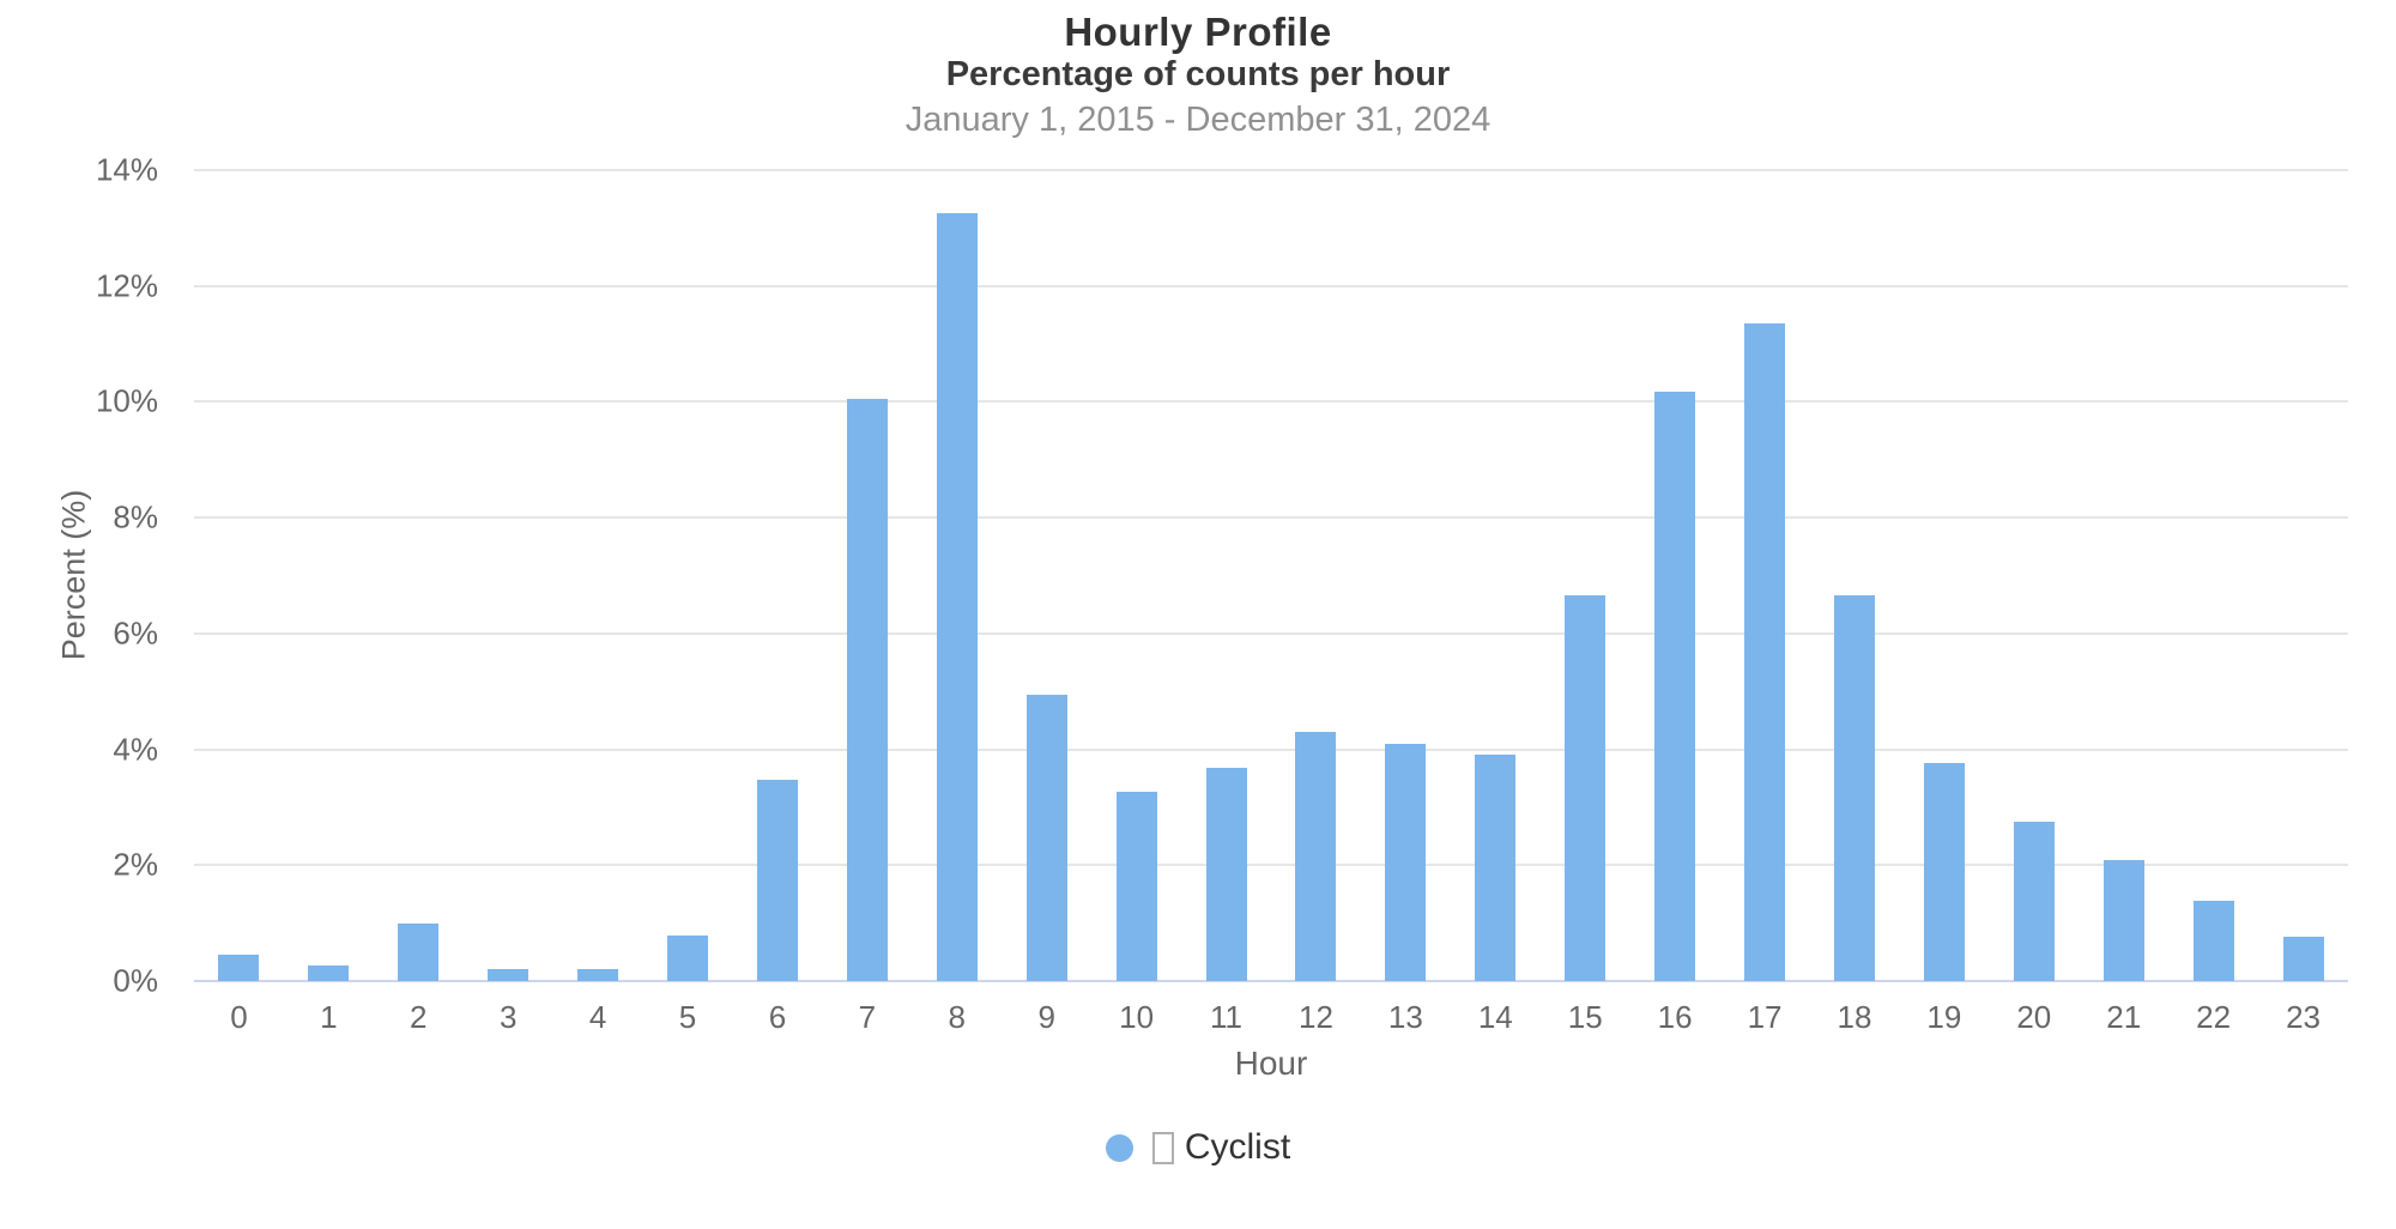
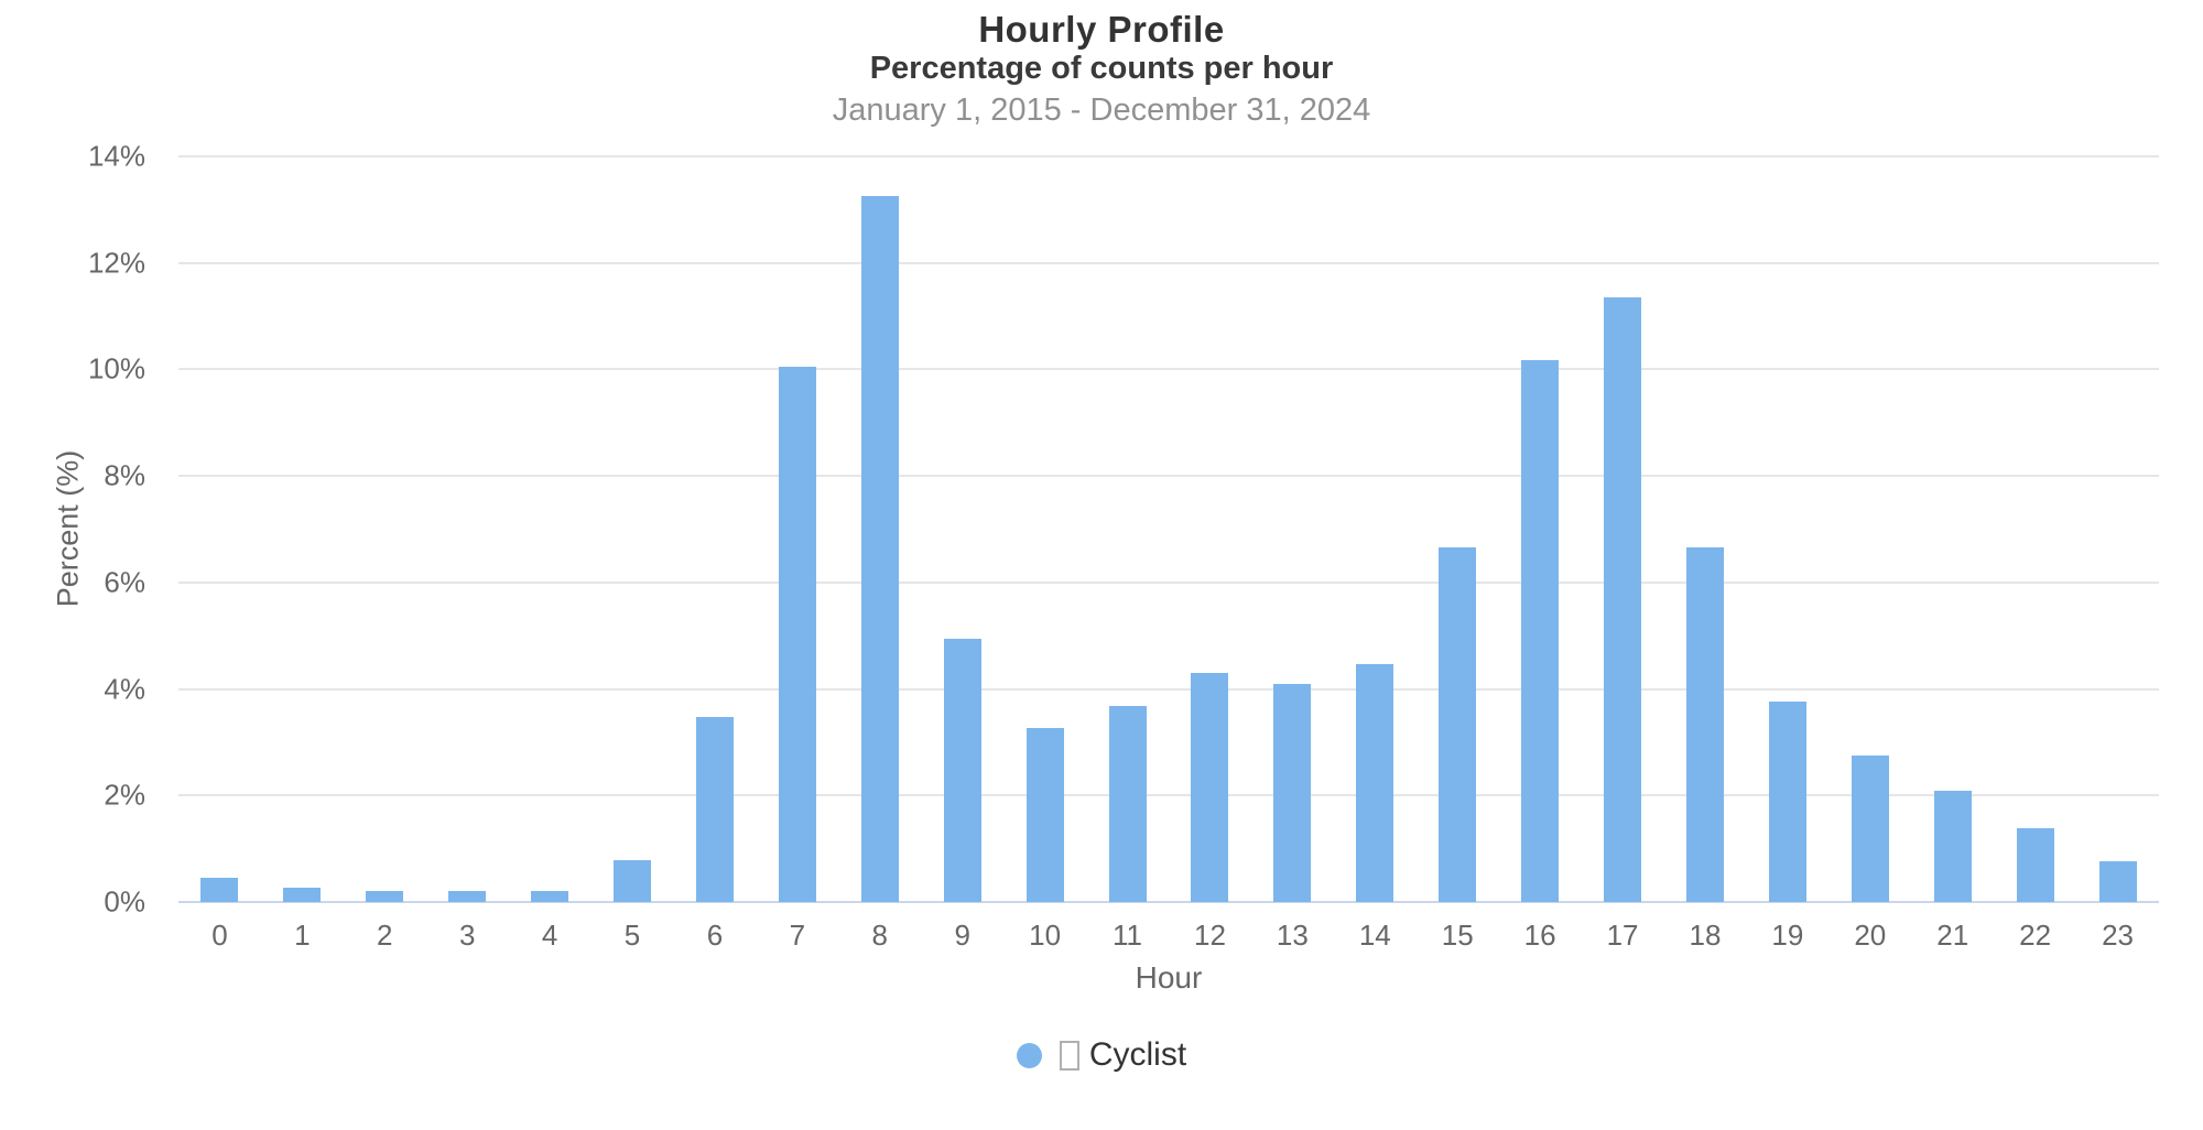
2: 1.0% -> 0.2%
14: 3.9% -> 4.5%
